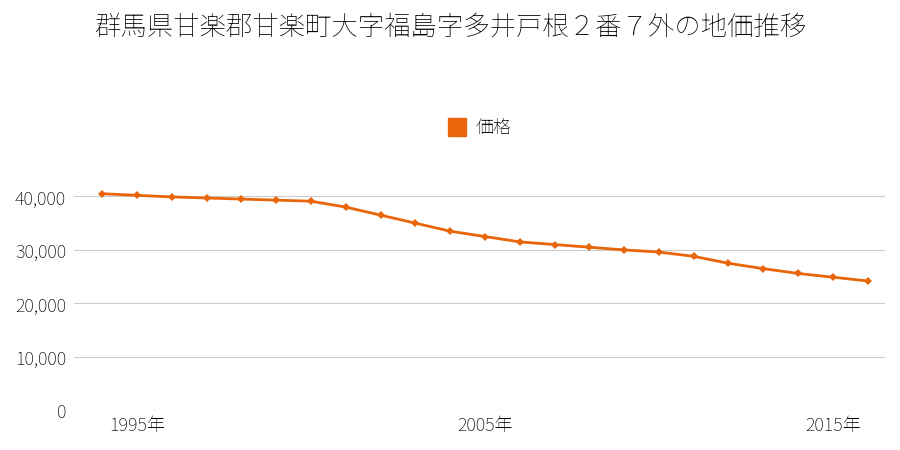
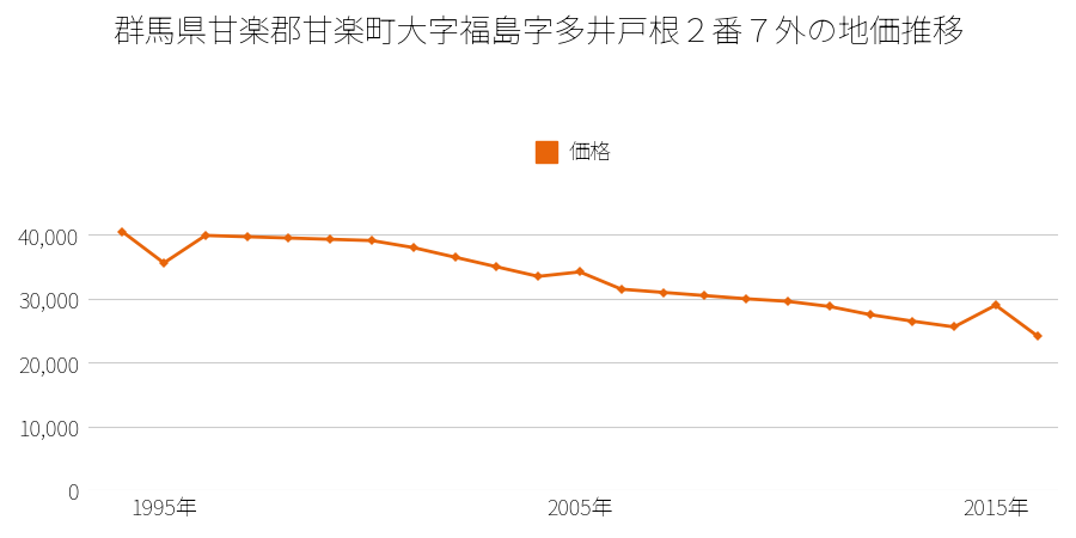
1995年: 40,200 -> 35,600
2005年: 32,500 -> 34,200
2015年: 24,900 -> 29,000
